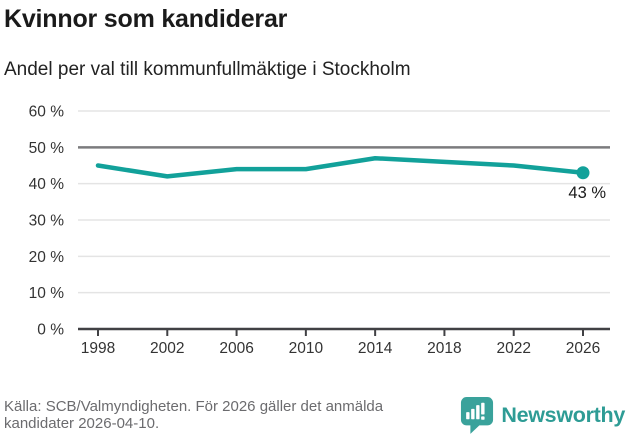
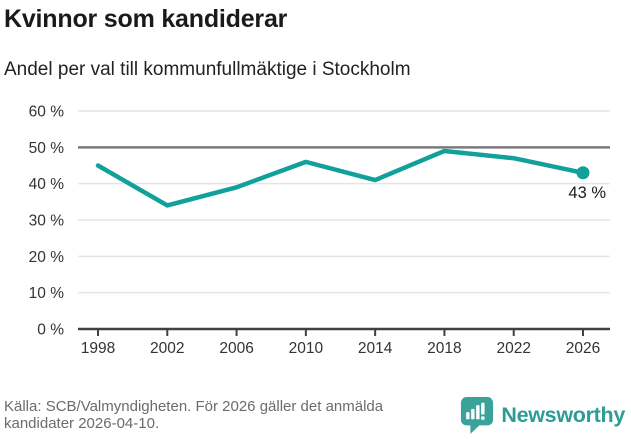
2002: 42% -> 34%
2006: 44% -> 39%
2010: 44% -> 46%
2014: 47% -> 41%
2018: 46% -> 49%
2022: 45% -> 47%
